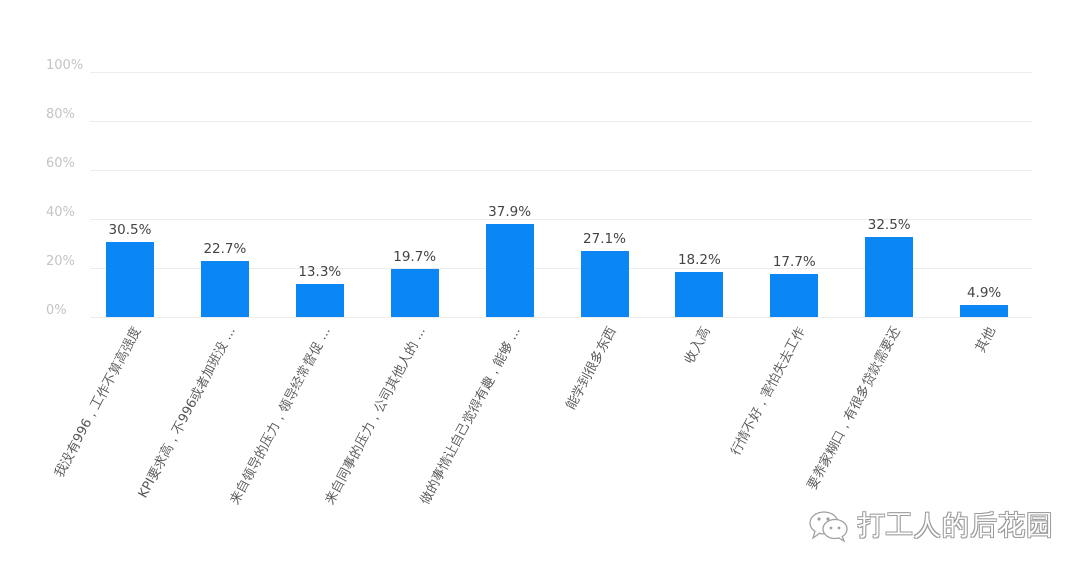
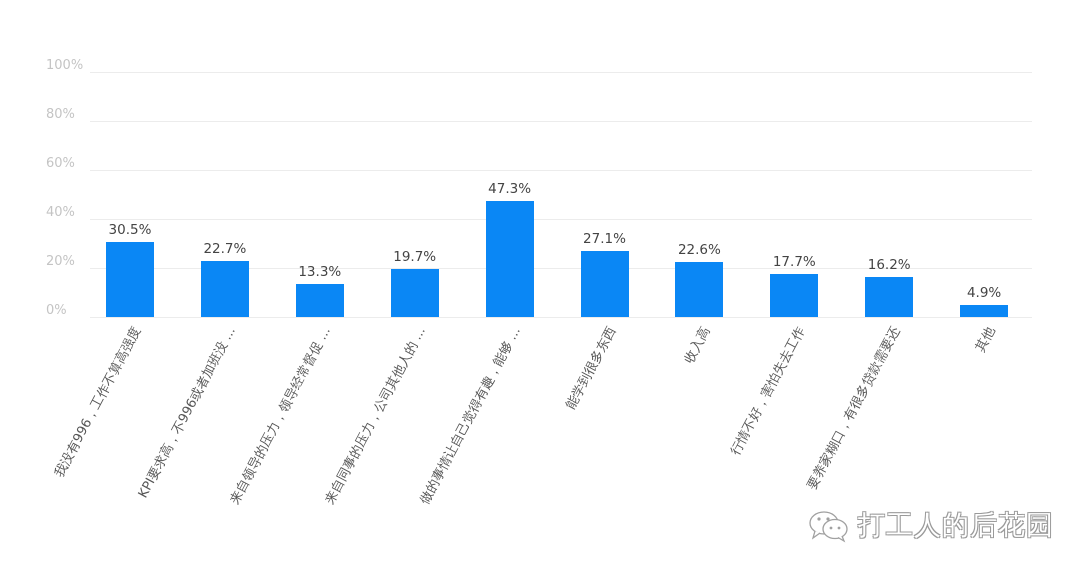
做的事情让自己觉得有趣，能够 ...: 37.9% -> 47.3%
收入高: 18.2% -> 22.6%
要养家糊口，有很多贷款需要还: 32.5% -> 16.2%
